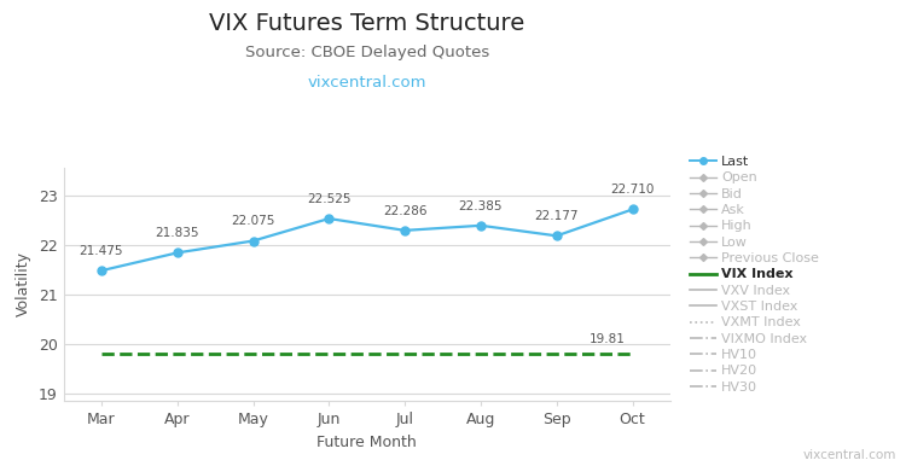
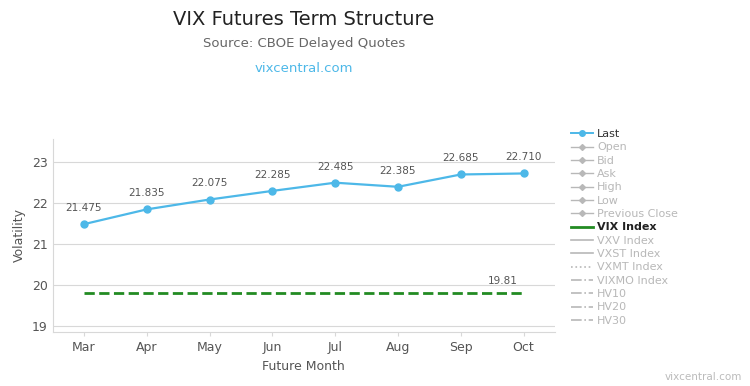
Jun: 22.525 -> 22.285
Jul: 22.286 -> 22.485
Sep: 22.177 -> 22.685
